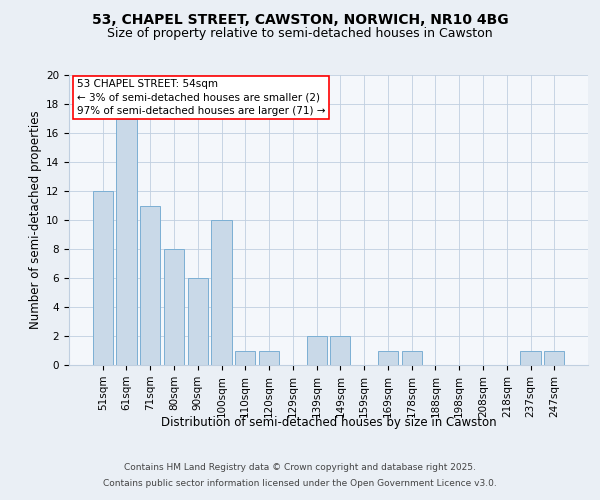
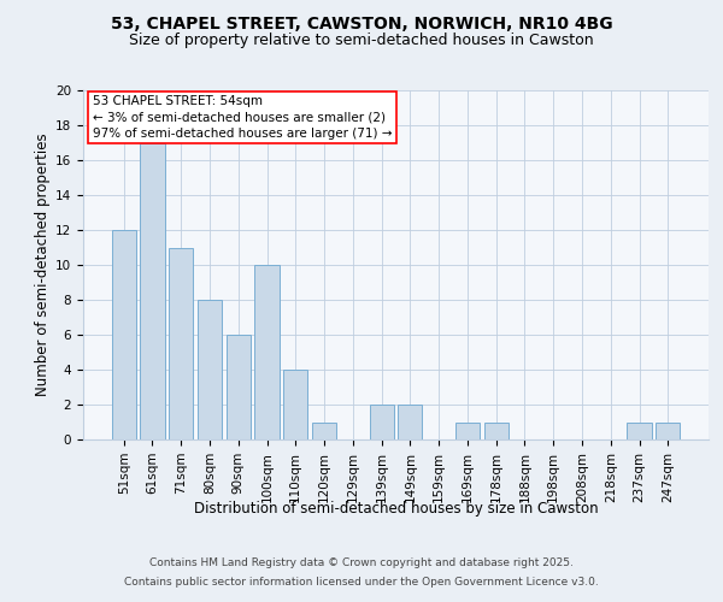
110sqm: 1 -> 4
